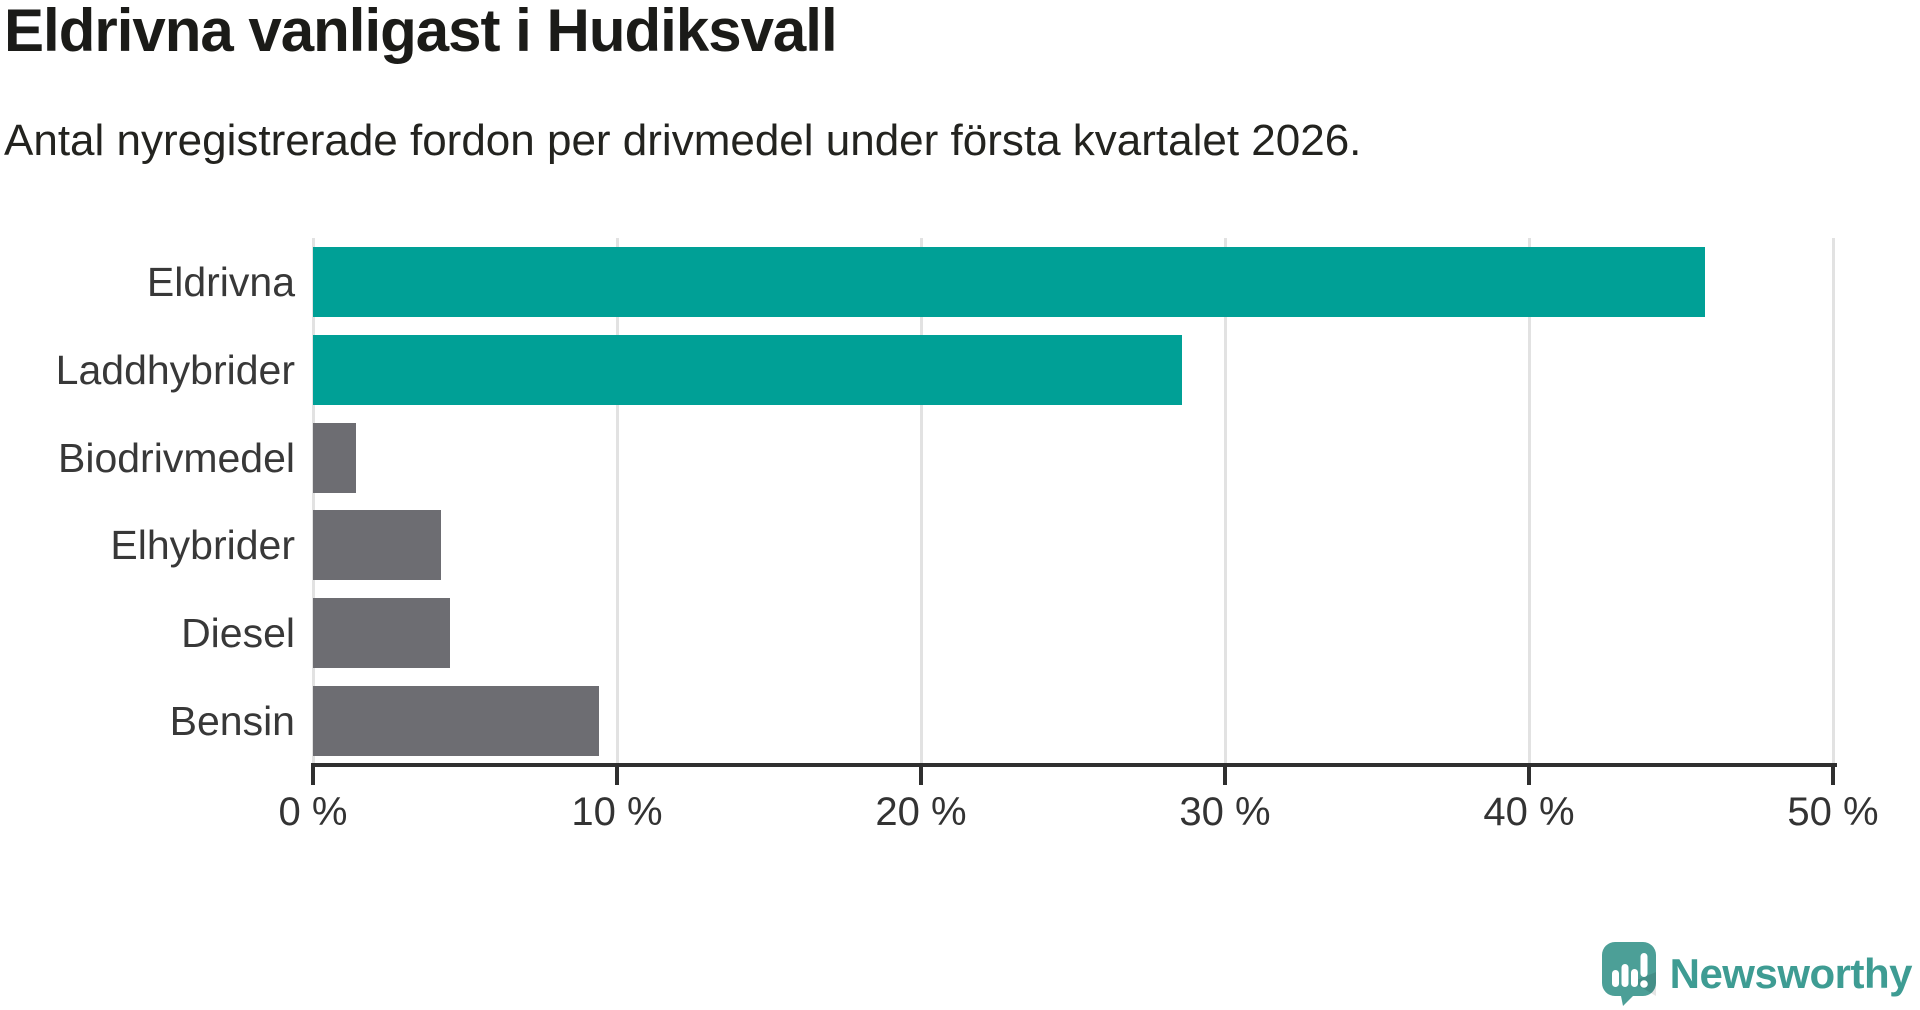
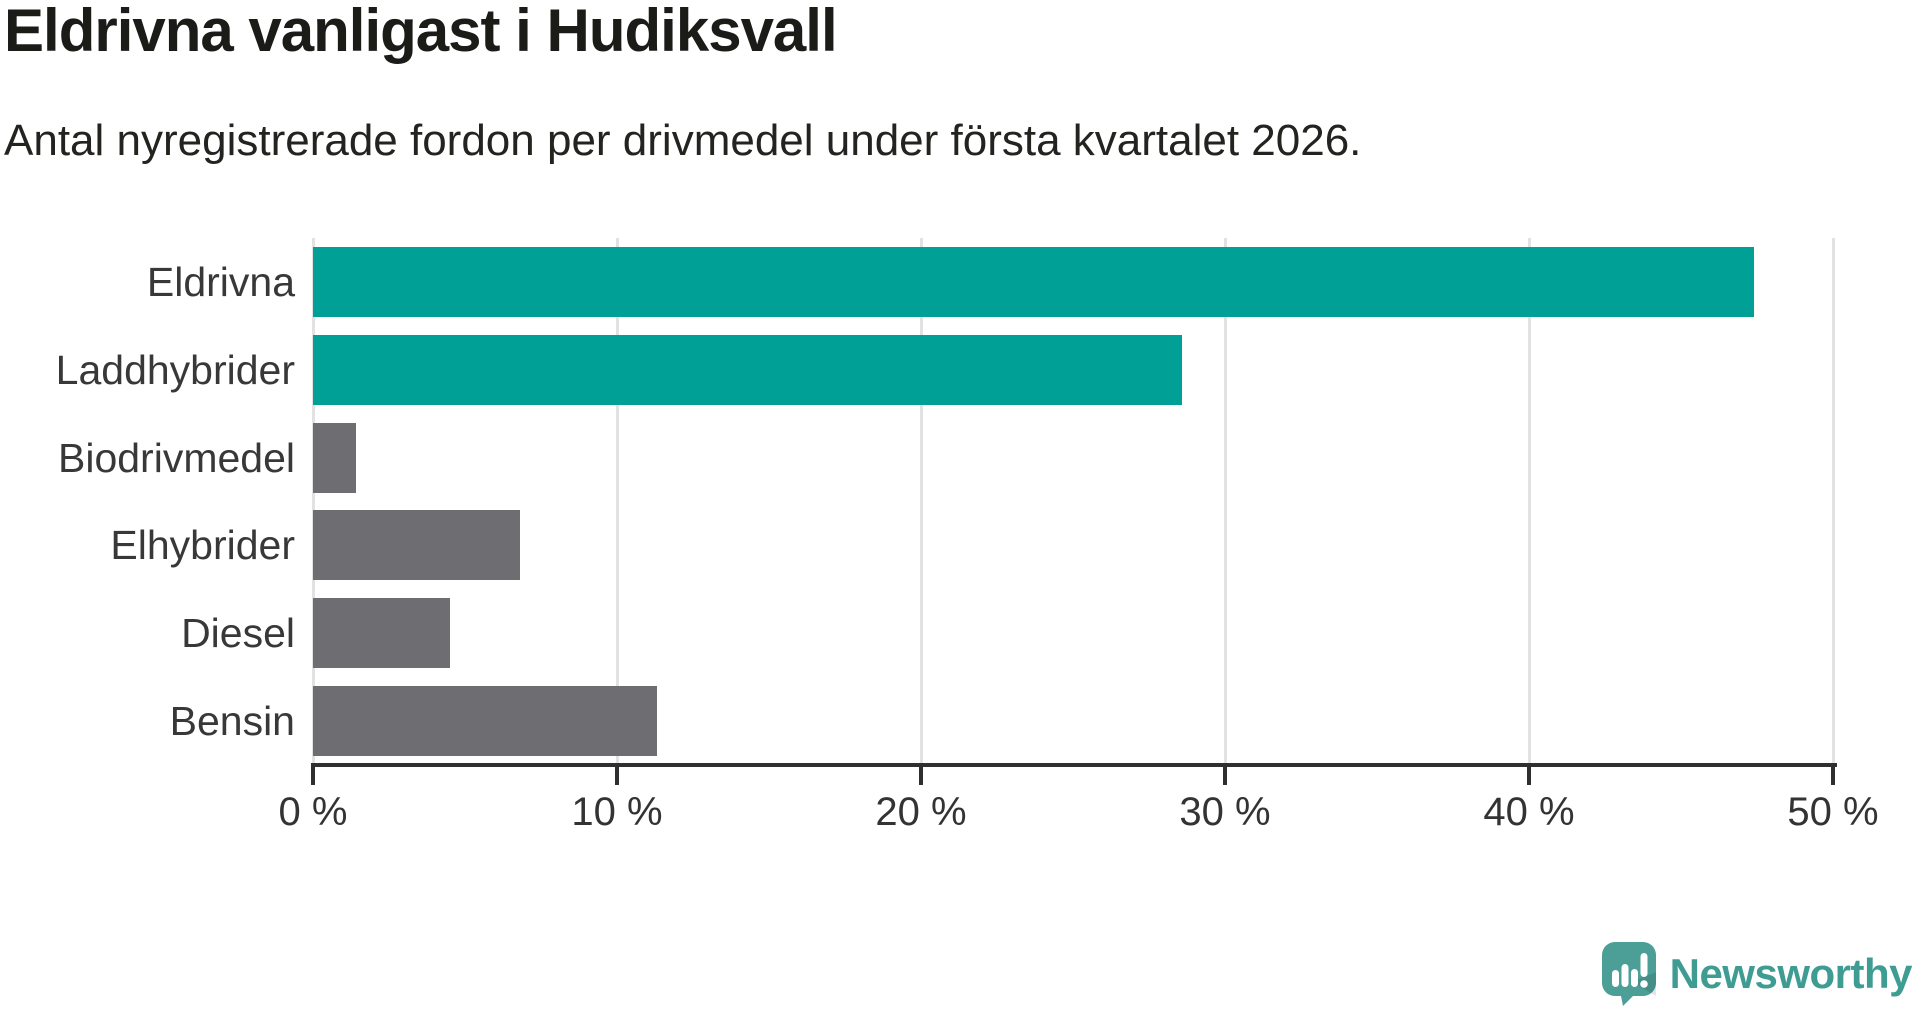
Eldrivna: 45.8% -> 47.4%
Elhybrider: 4.2% -> 6.8%
Bensin: 9.4% -> 11.3%
